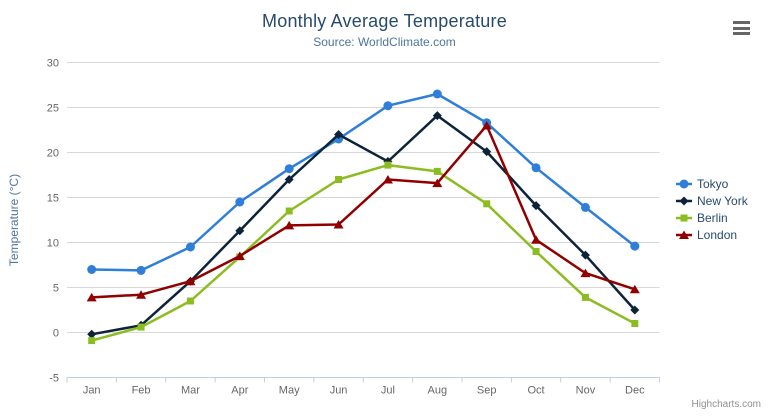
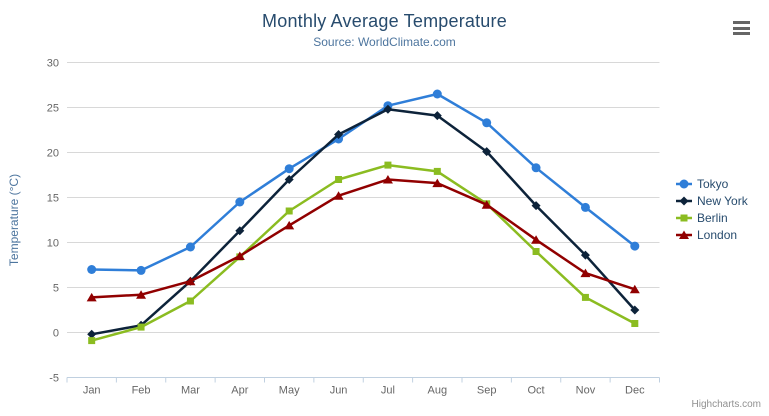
London/Jun: 12 -> 15
New York/Jul: 19 -> 25
London/Sep: 23 -> 14
